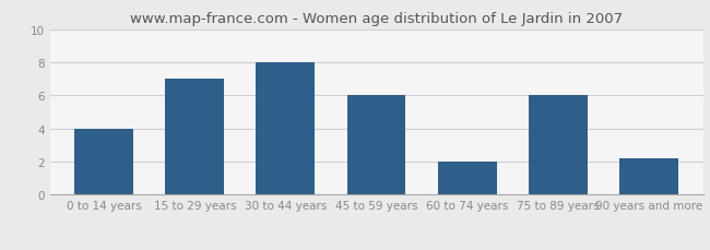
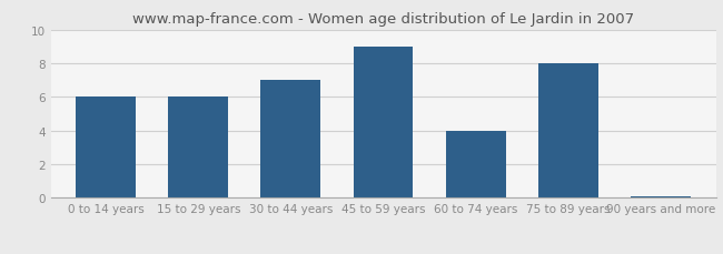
0 to 14 years: 4.0 -> 6.0
15 to 29 years: 7.0 -> 6.0
30 to 44 years: 8.0 -> 7.0
45 to 59 years: 6.0 -> 9.0
60 to 74 years: 2.0 -> 4.0
75 to 89 years: 6.0 -> 8.0
90 years and more: 2.2 -> 0.1
